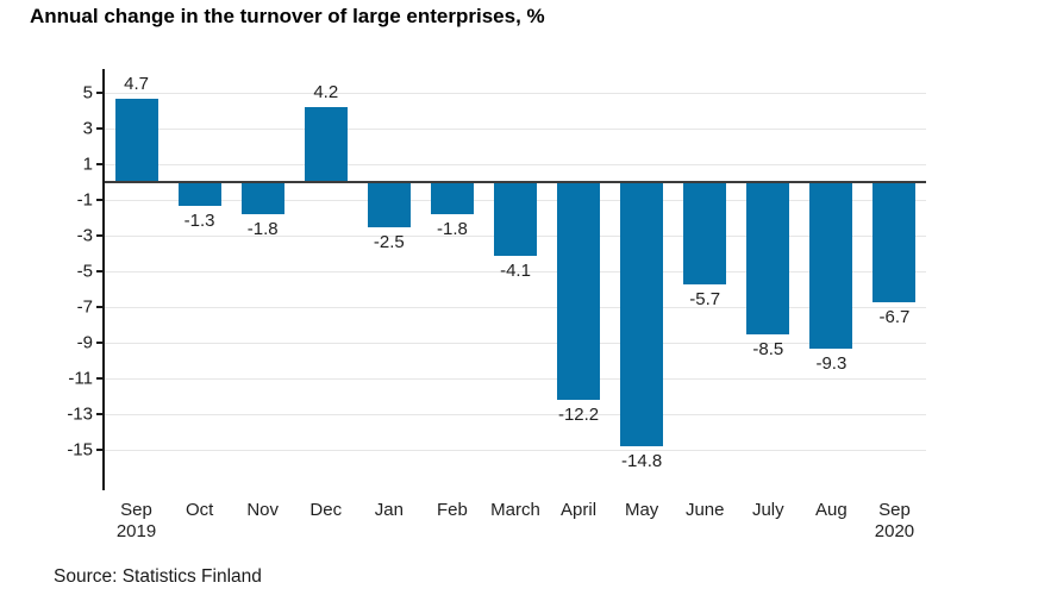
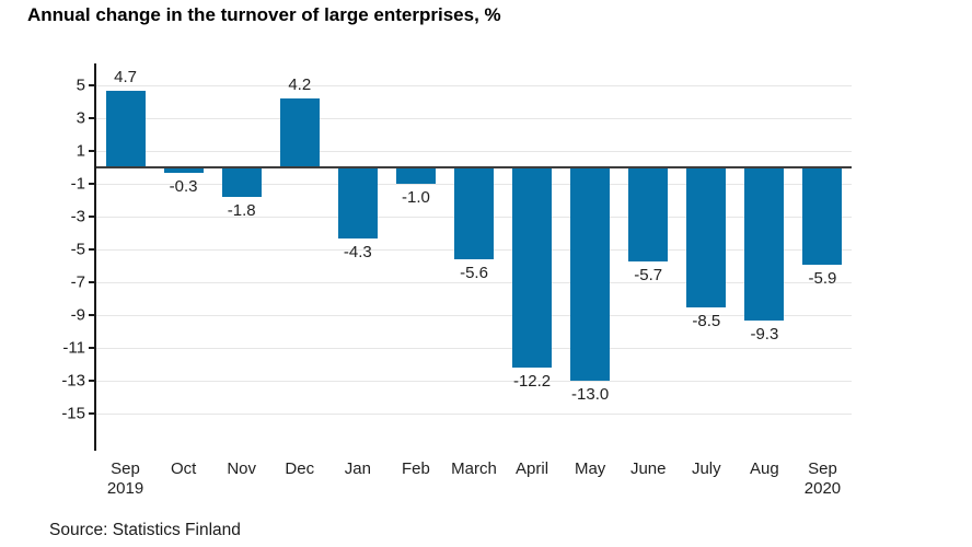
Oct: -1.3 -> -0.3
Jan: -2.5 -> -4.3
Feb: -1.8 -> -1.0
March: -4.1 -> -5.6
May: -14.8 -> -13.0
Sep 2020: -6.7 -> -5.9
